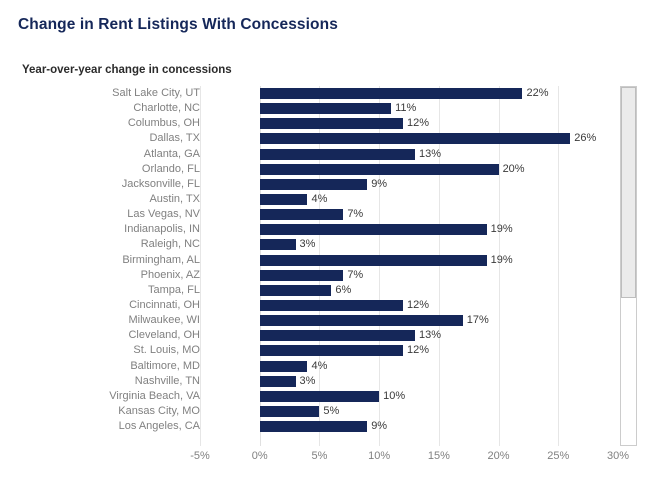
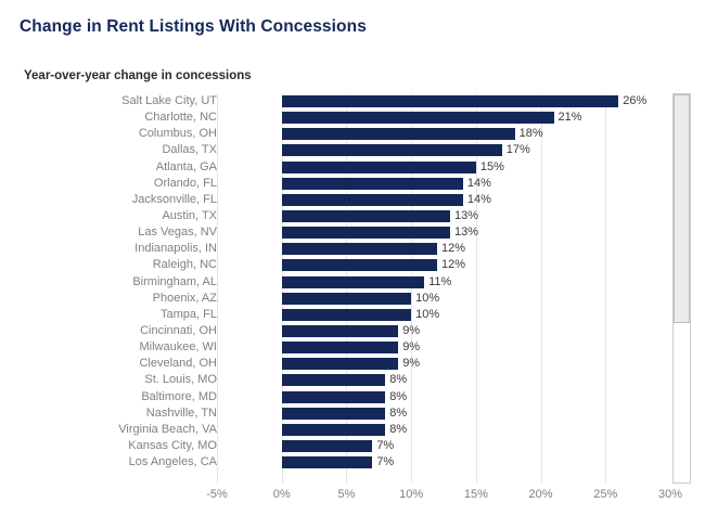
Salt Lake City, UT: 22% -> 26%
Charlotte, NC: 11% -> 21%
Columbus, OH: 12% -> 18%
Dallas, TX: 26% -> 17%
Atlanta, GA: 13% -> 15%
Orlando, FL: 20% -> 14%
Jacksonville, FL: 9% -> 14%
Austin, TX: 4% -> 13%
Las Vegas, NV: 7% -> 13%
Indianapolis, IN: 19% -> 12%
Raleigh, NC: 3% -> 12%
Birmingham, AL: 19% -> 11%
Phoenix, AZ: 7% -> 10%
Tampa, FL: 6% -> 10%
Cincinnati, OH: 12% -> 9%
Milwaukee, WI: 17% -> 9%
Cleveland, OH: 13% -> 9%
St. Louis, MO: 12% -> 8%
Baltimore, MD: 4% -> 8%
Nashville, TN: 3% -> 8%
Virginia Beach, VA: 10% -> 8%
Kansas City, MO: 5% -> 7%
Los Angeles, CA: 9% -> 7%
